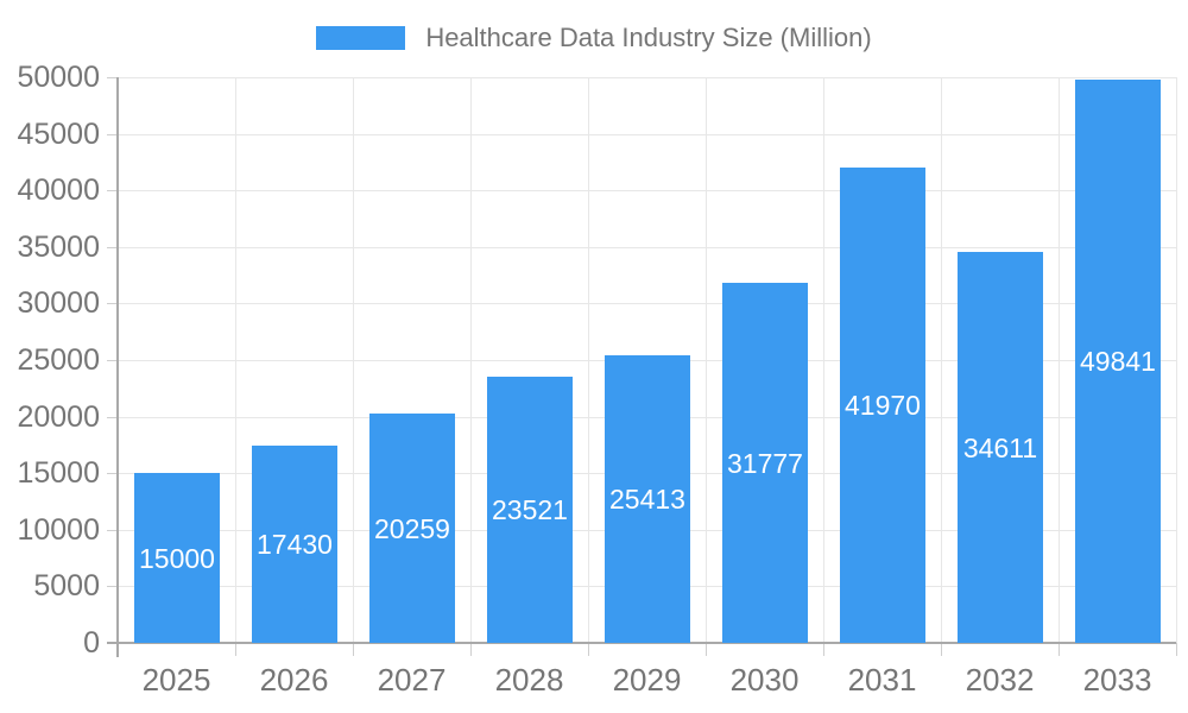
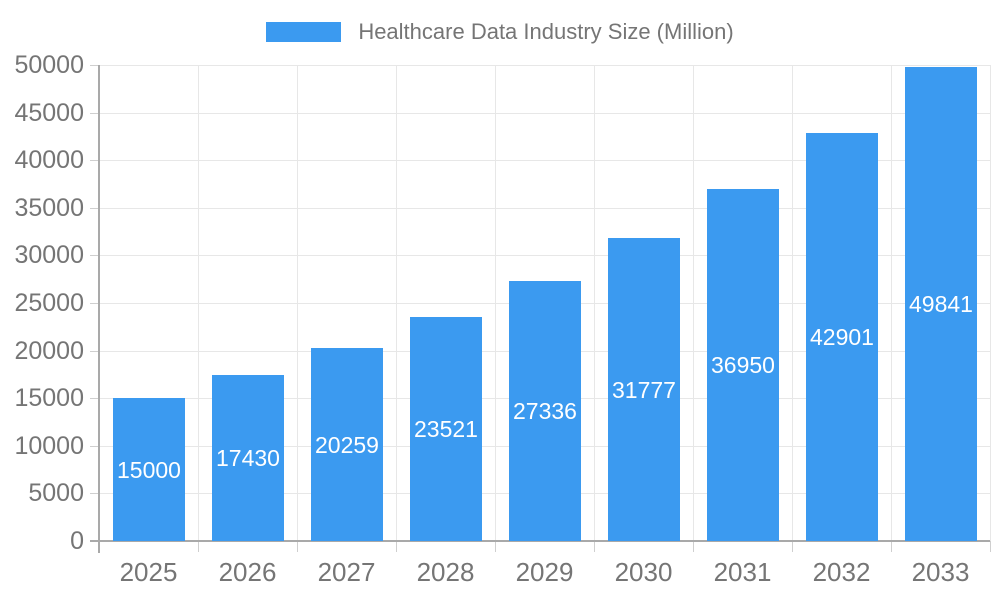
2029: 25413 -> 27336
2031: 41970 -> 36950
2032: 34611 -> 42901
